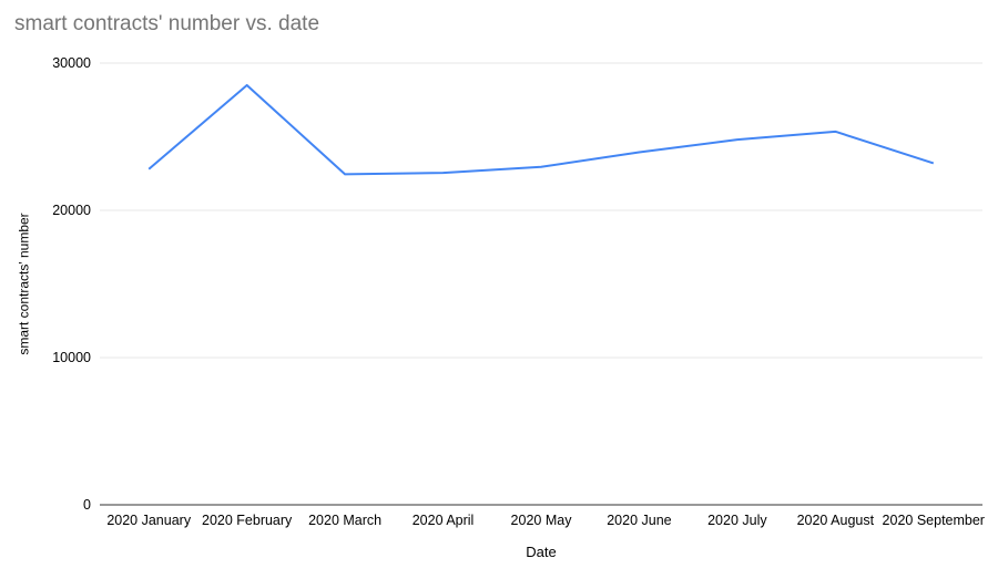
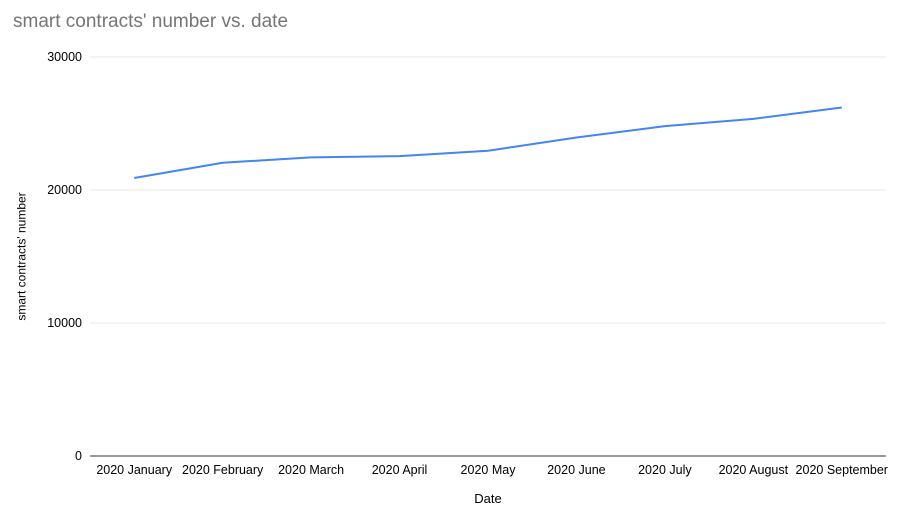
2020 January: 22800 -> 20900
2020 February: 28500 -> 22000
2020 September: 23200 -> 26200
